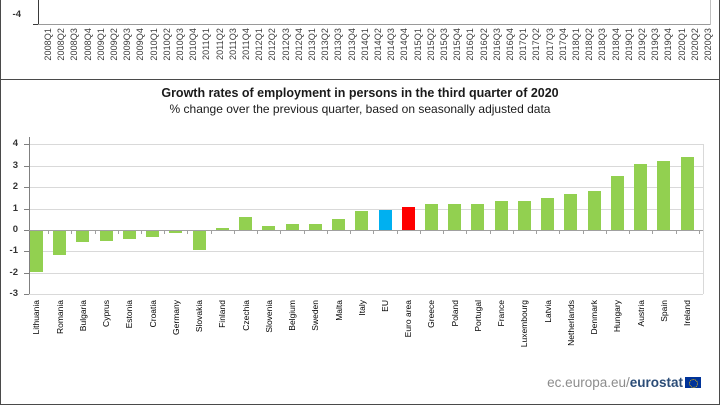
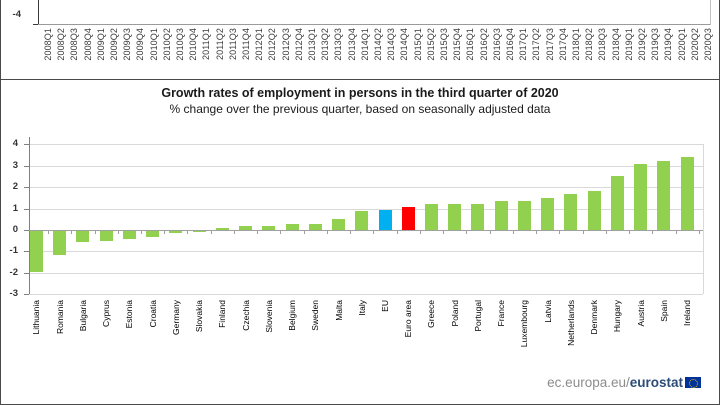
Slovakia: -0.9 -> -0.1
Czechia: 0.6 -> 0.2
